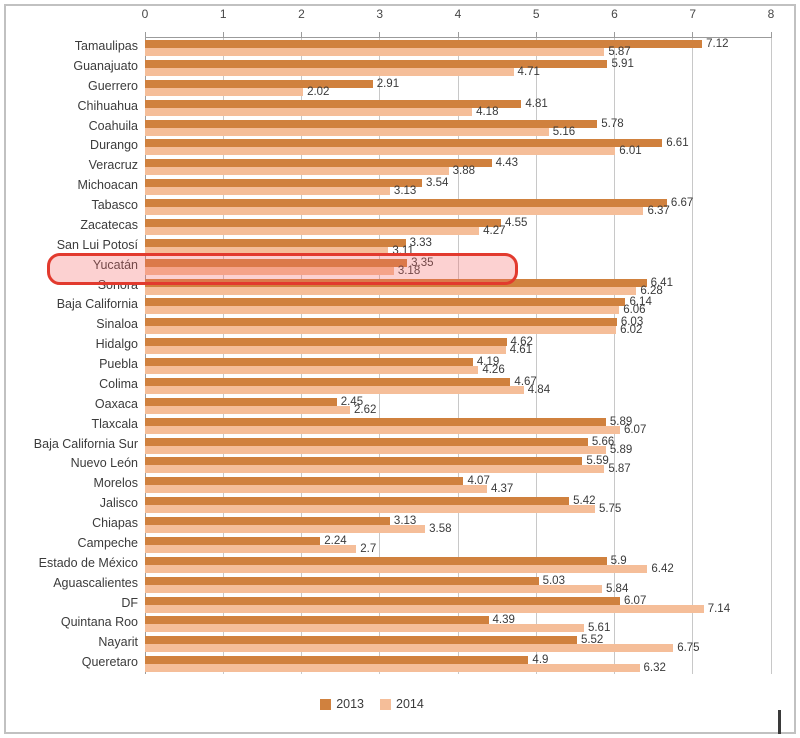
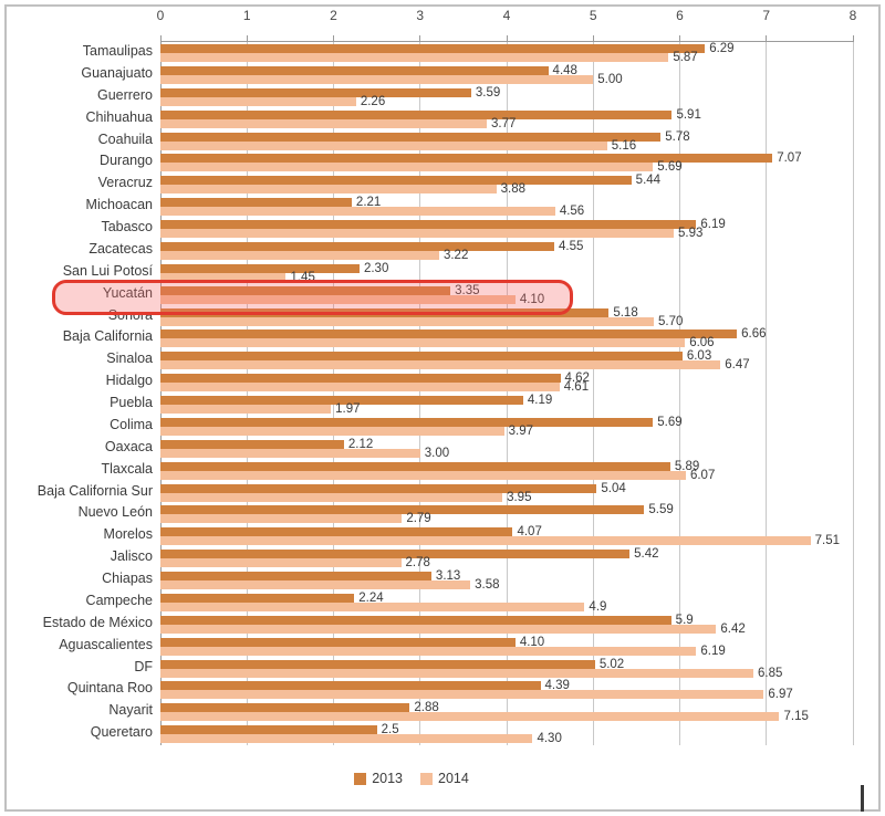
2013/Tamaulipas: 7.12 -> 6.29
2013/Guanajuato: 5.91 -> 4.48
2014/Guanajuato: 4.71 -> 5.00
2013/Guerrero: 2.91 -> 3.59
2014/Guerrero: 2.02 -> 2.26
2013/Chihuahua: 4.81 -> 5.91
2014/Chihuahua: 4.18 -> 3.77
2013/Durango: 6.61 -> 7.07
2014/Durango: 6.01 -> 5.69
2013/Veracruz: 4.43 -> 5.44
2013/Michoacan: 3.54 -> 2.21
2014/Michoacan: 3.13 -> 4.56
2013/Tabasco: 6.67 -> 6.19
2014/Tabasco: 6.37 -> 5.93
2014/Zacatecas: 4.27 -> 3.22
2013/San Lui Potosí: 3.33 -> 2.30
2014/San Lui Potosí: 3.11 -> 1.45
2014/Yucatán: 3.18 -> 4.10
2013/Sonora: 6.41 -> 5.18
2014/Sonora: 6.28 -> 5.70
2013/Baja California: 6.14 -> 6.66
2014/Sinaloa: 6.02 -> 6.47
2014/Puebla: 4.26 -> 1.97
2013/Colima: 4.67 -> 5.69
2014/Colima: 4.84 -> 3.97
2013/Oaxaca: 2.45 -> 2.12
2014/Oaxaca: 2.62 -> 3.00
2013/Baja California Sur: 5.66 -> 5.04
2014/Baja California Sur: 5.89 -> 3.95
2014/Nuevo León: 5.87 -> 2.79
2014/Morelos: 4.37 -> 7.51
2014/Jalisco: 5.75 -> 2.78
2014/Campeche: 2.7 -> 4.9
2013/Aguascalientes: 5.03 -> 4.10
2014/Aguascalientes: 5.84 -> 6.19
2013/DF: 6.07 -> 5.02
2014/DF: 7.14 -> 6.85
2014/Quintana Roo: 5.61 -> 6.97
2013/Nayarit: 5.52 -> 2.88
2014/Nayarit: 6.75 -> 7.15
2013/Queretaro: 4.9 -> 2.5
2014/Queretaro: 6.32 -> 4.30
